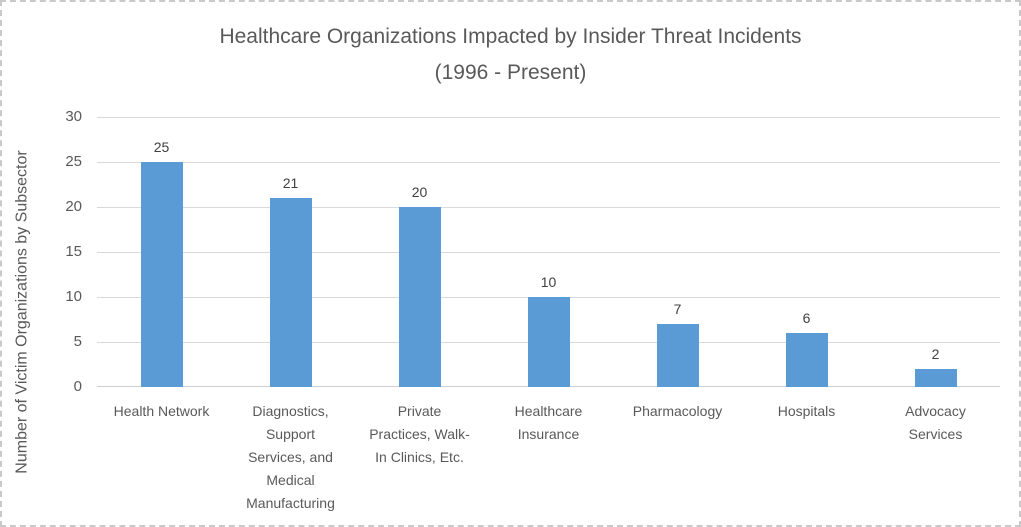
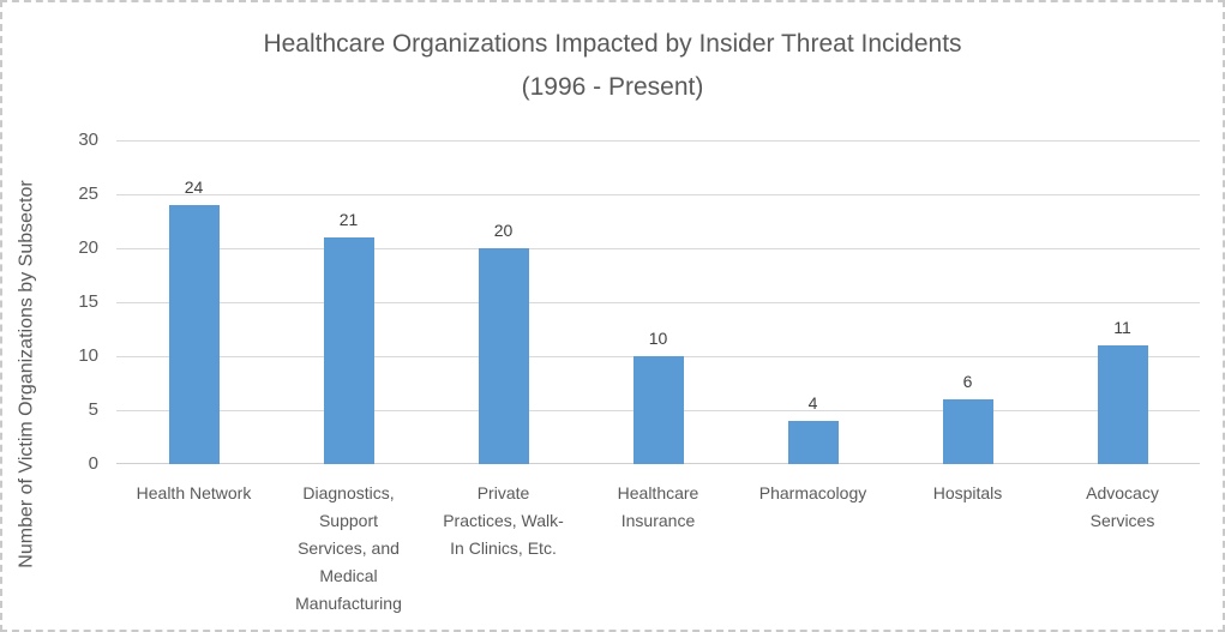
Health Network: 25 -> 24
Pharmacology: 7 -> 4
Advocacy Services: 2 -> 11
